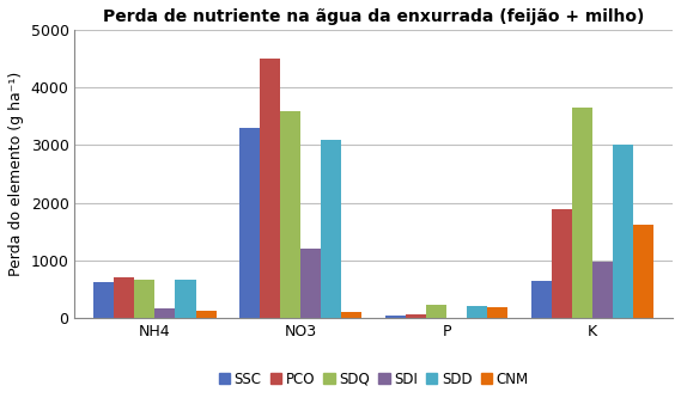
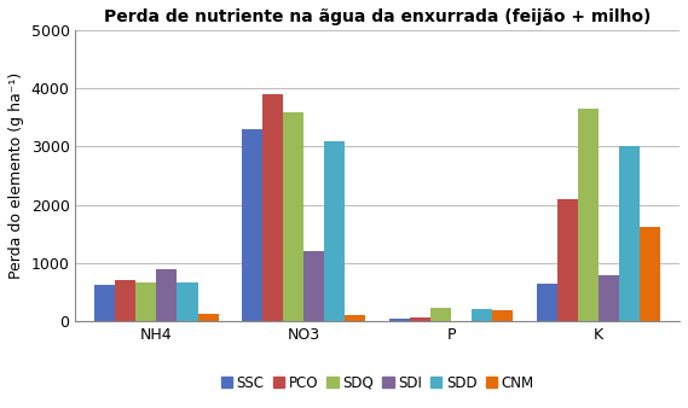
SDI/NH4: 170 -> 900
PCO/NO3: 4500 -> 3900
PCO/K: 1900 -> 2100
SDI/K: 980 -> 800
